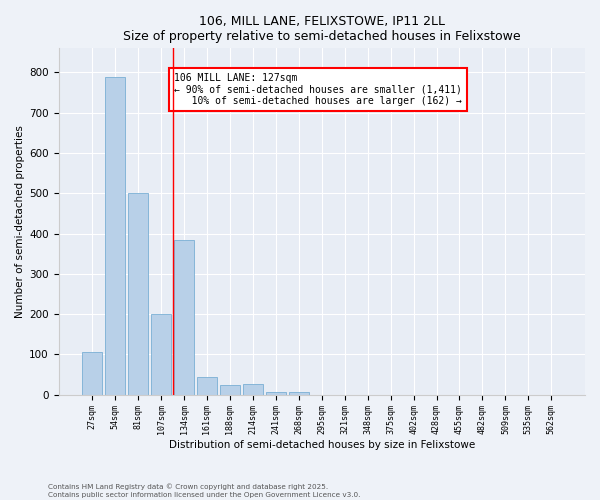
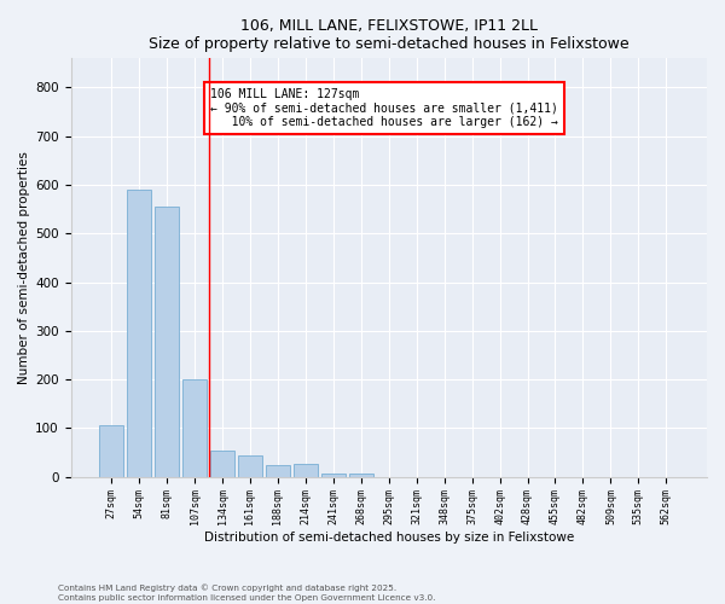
54sqm: 790 -> 590
81sqm: 500 -> 555
134sqm: 385 -> 55
